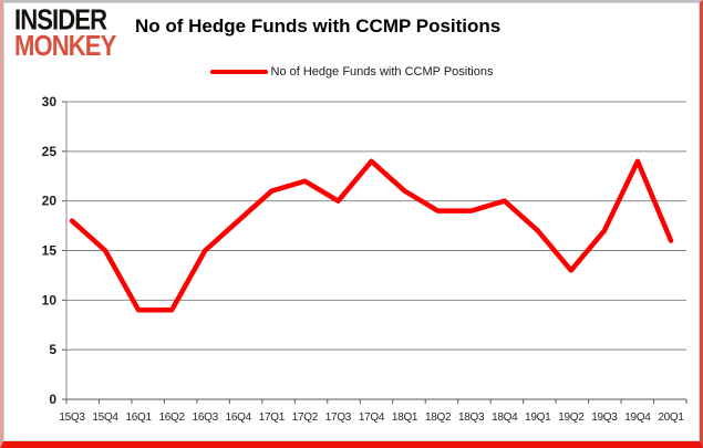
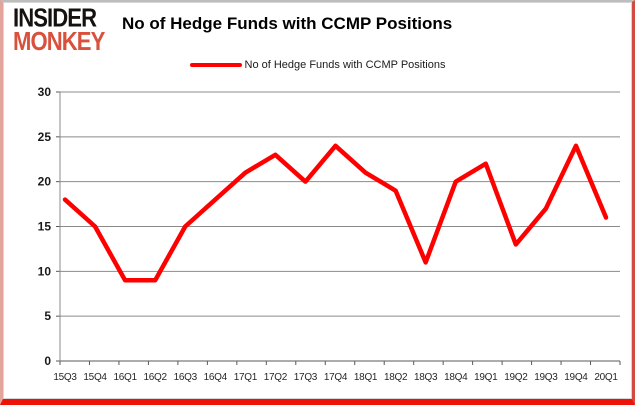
17Q2: 22 -> 23
18Q3: 19 -> 11
19Q1: 17 -> 22
